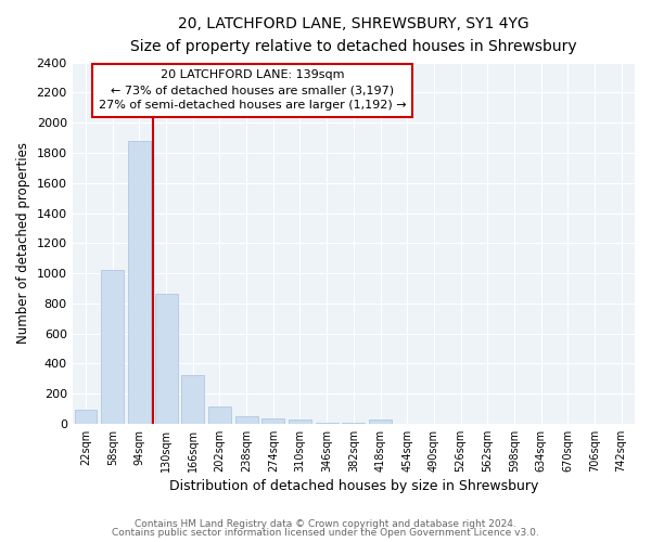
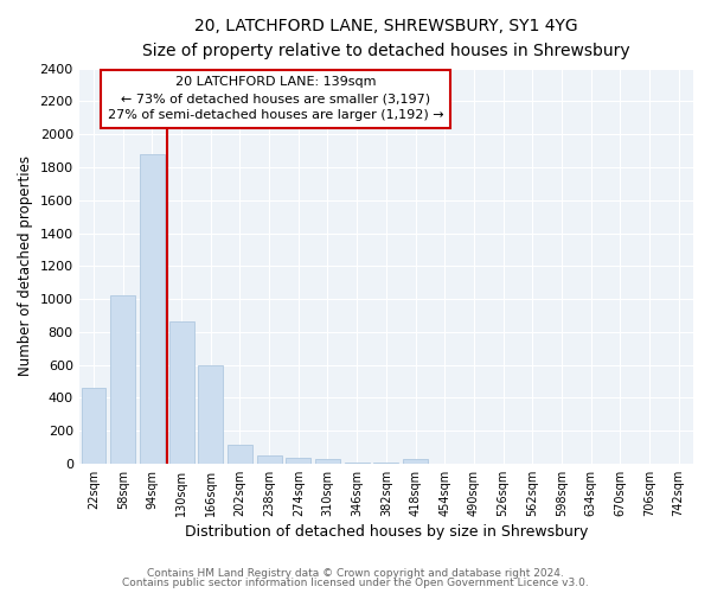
22sqm: 90 -> 460
166sqm: 320 -> 600
